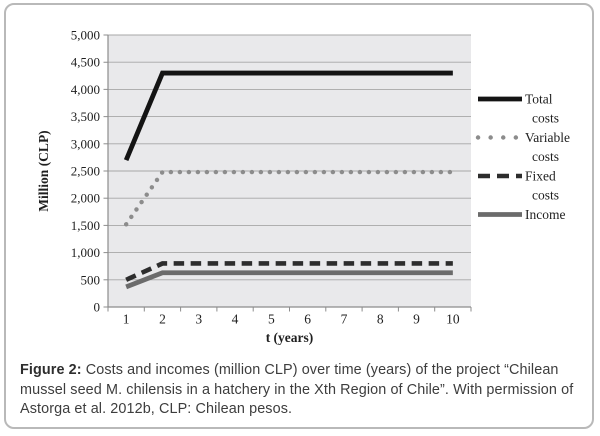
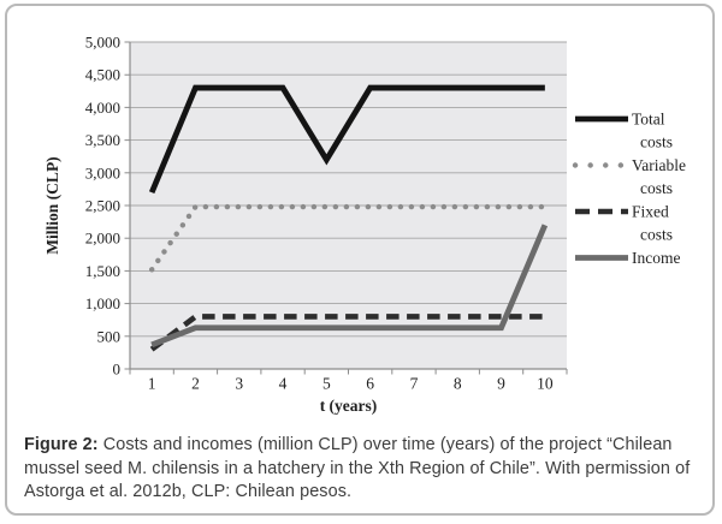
Fixed costs/1: 500 -> 300
Total costs/5: 4300 -> 3200
Income/10: 600 -> 2200
